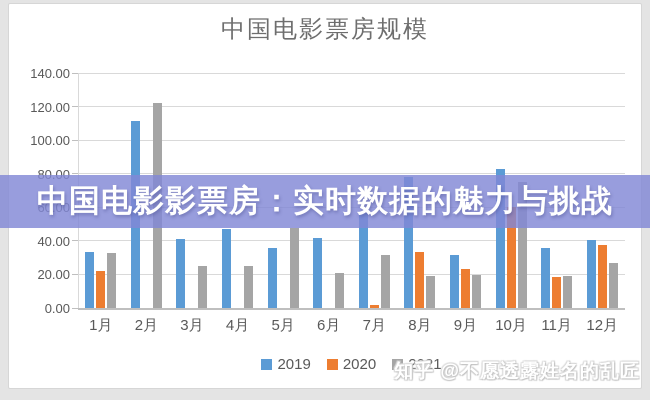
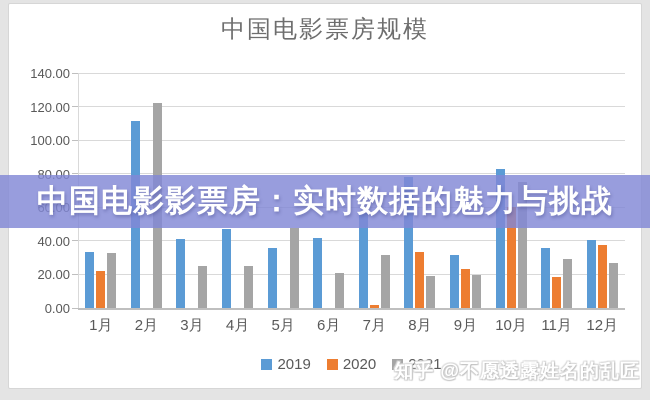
2021/11月: 19 -> 29
